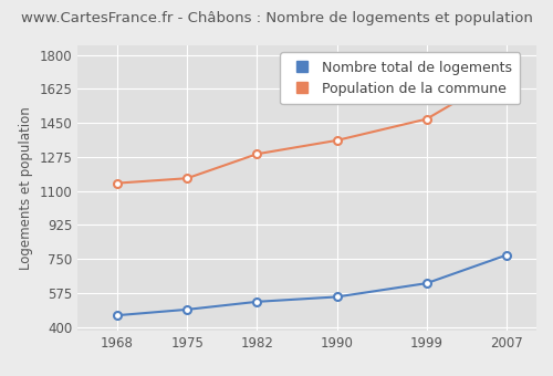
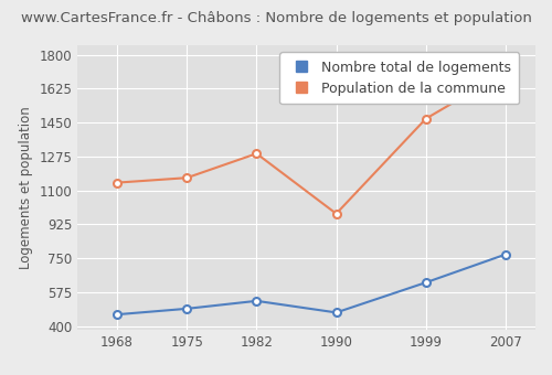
Nombre total de logements/1990: 560 -> 470
Population de la commune/1990: 1360 -> 980
